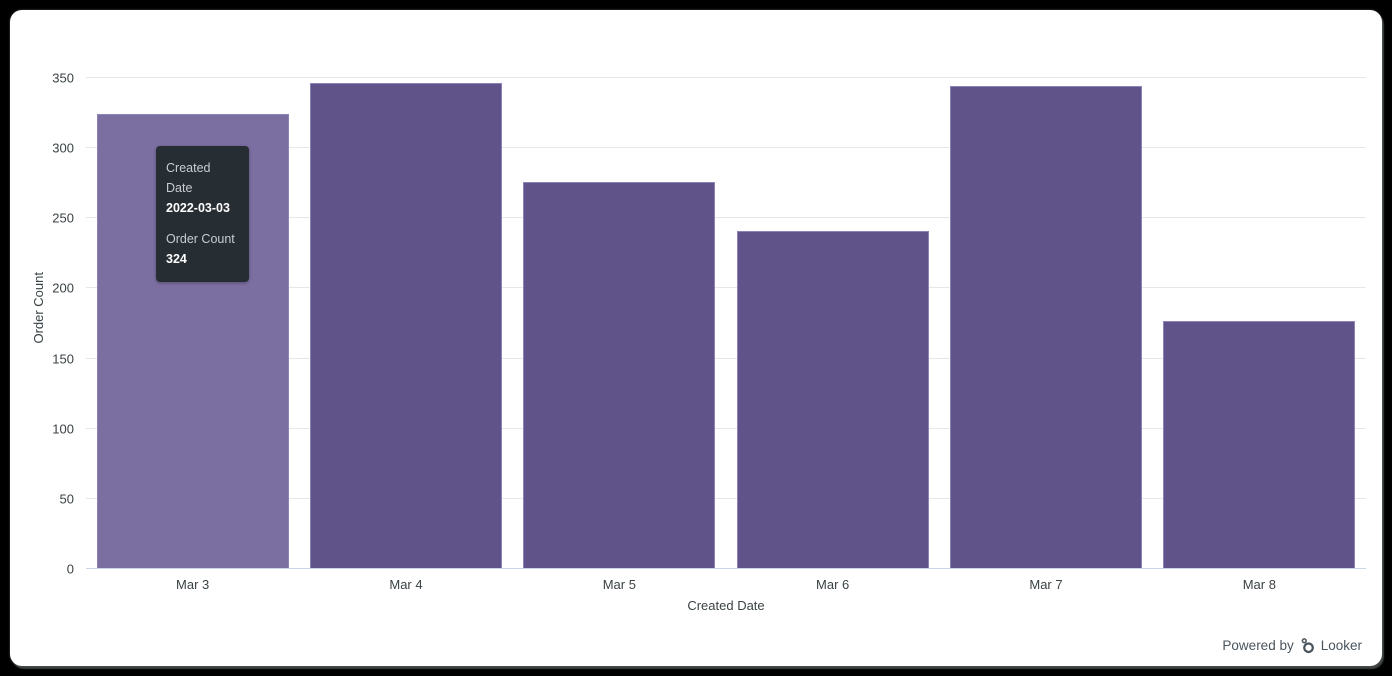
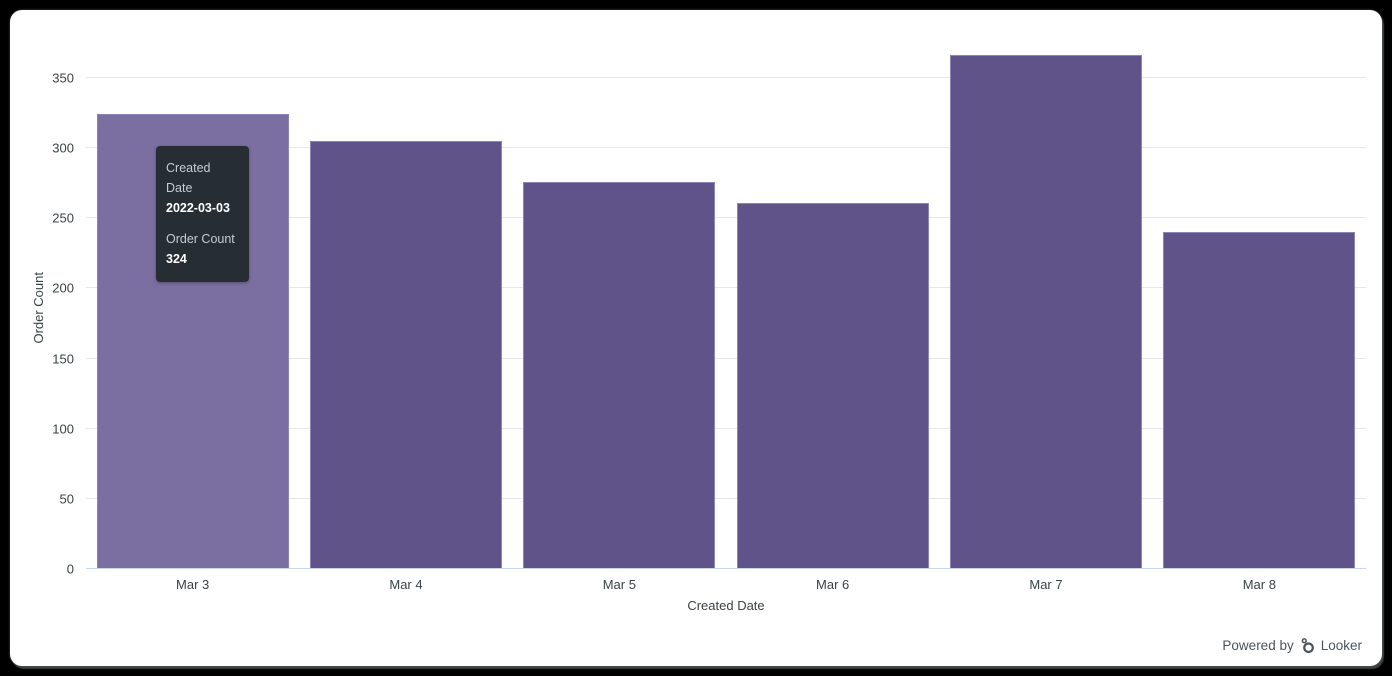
Mar 4: 346 -> 305
Mar 6: 241 -> 261
Mar 7: 344 -> 366
Mar 8: 177 -> 240
